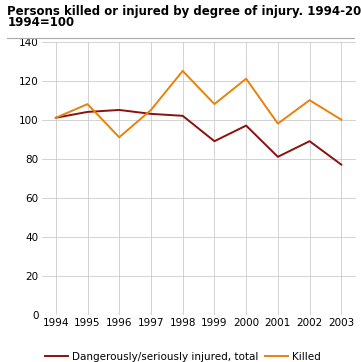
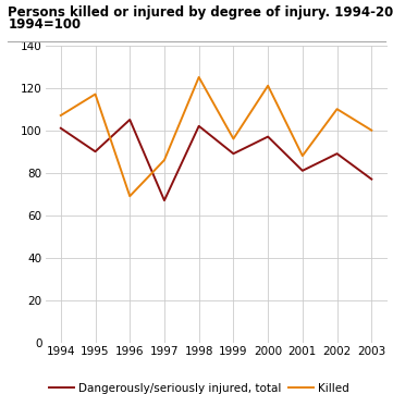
Killed/1994: 101 -> 107
Dangerously/seriously injured, total/1995: 104 -> 90
Killed/1995: 108 -> 117
Killed/1996: 91 -> 69
Dangerously/seriously injured, total/1997: 103 -> 67
Killed/1997: 105 -> 86
Killed/1999: 108 -> 96
Killed/2001: 98 -> 88
